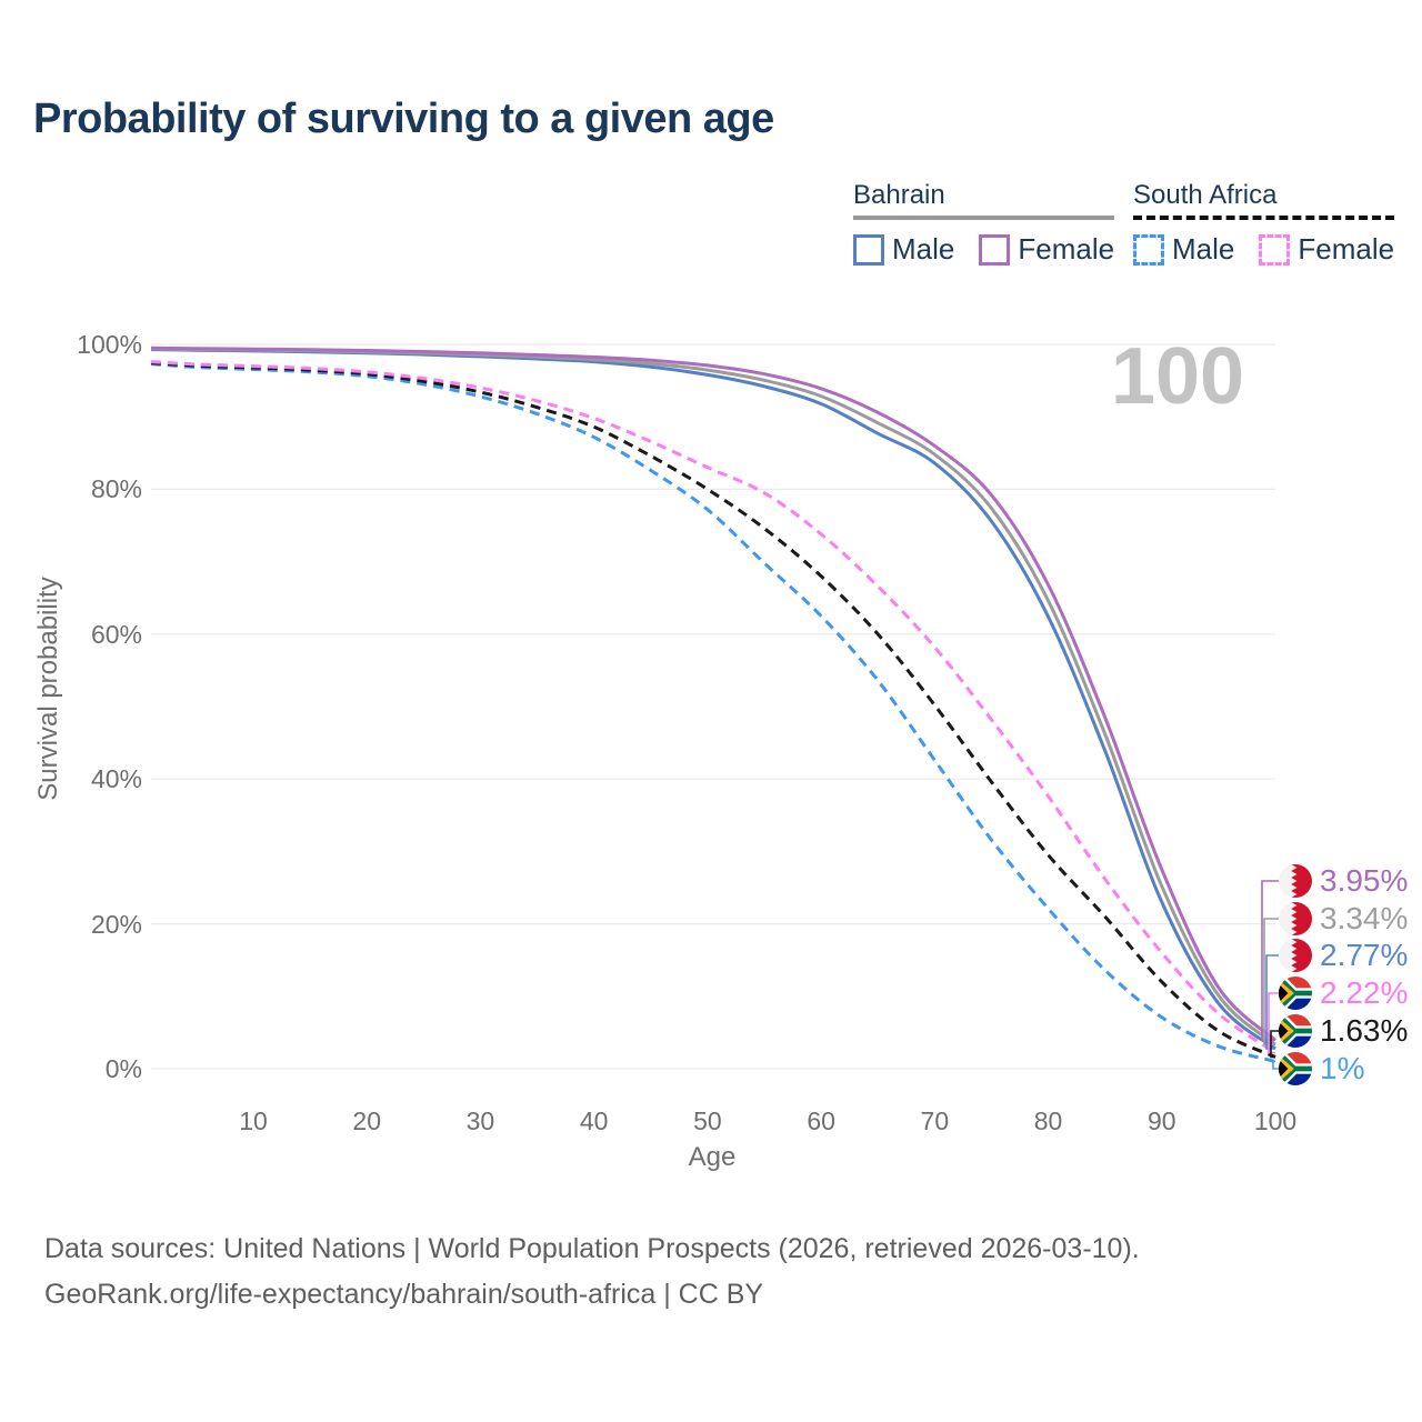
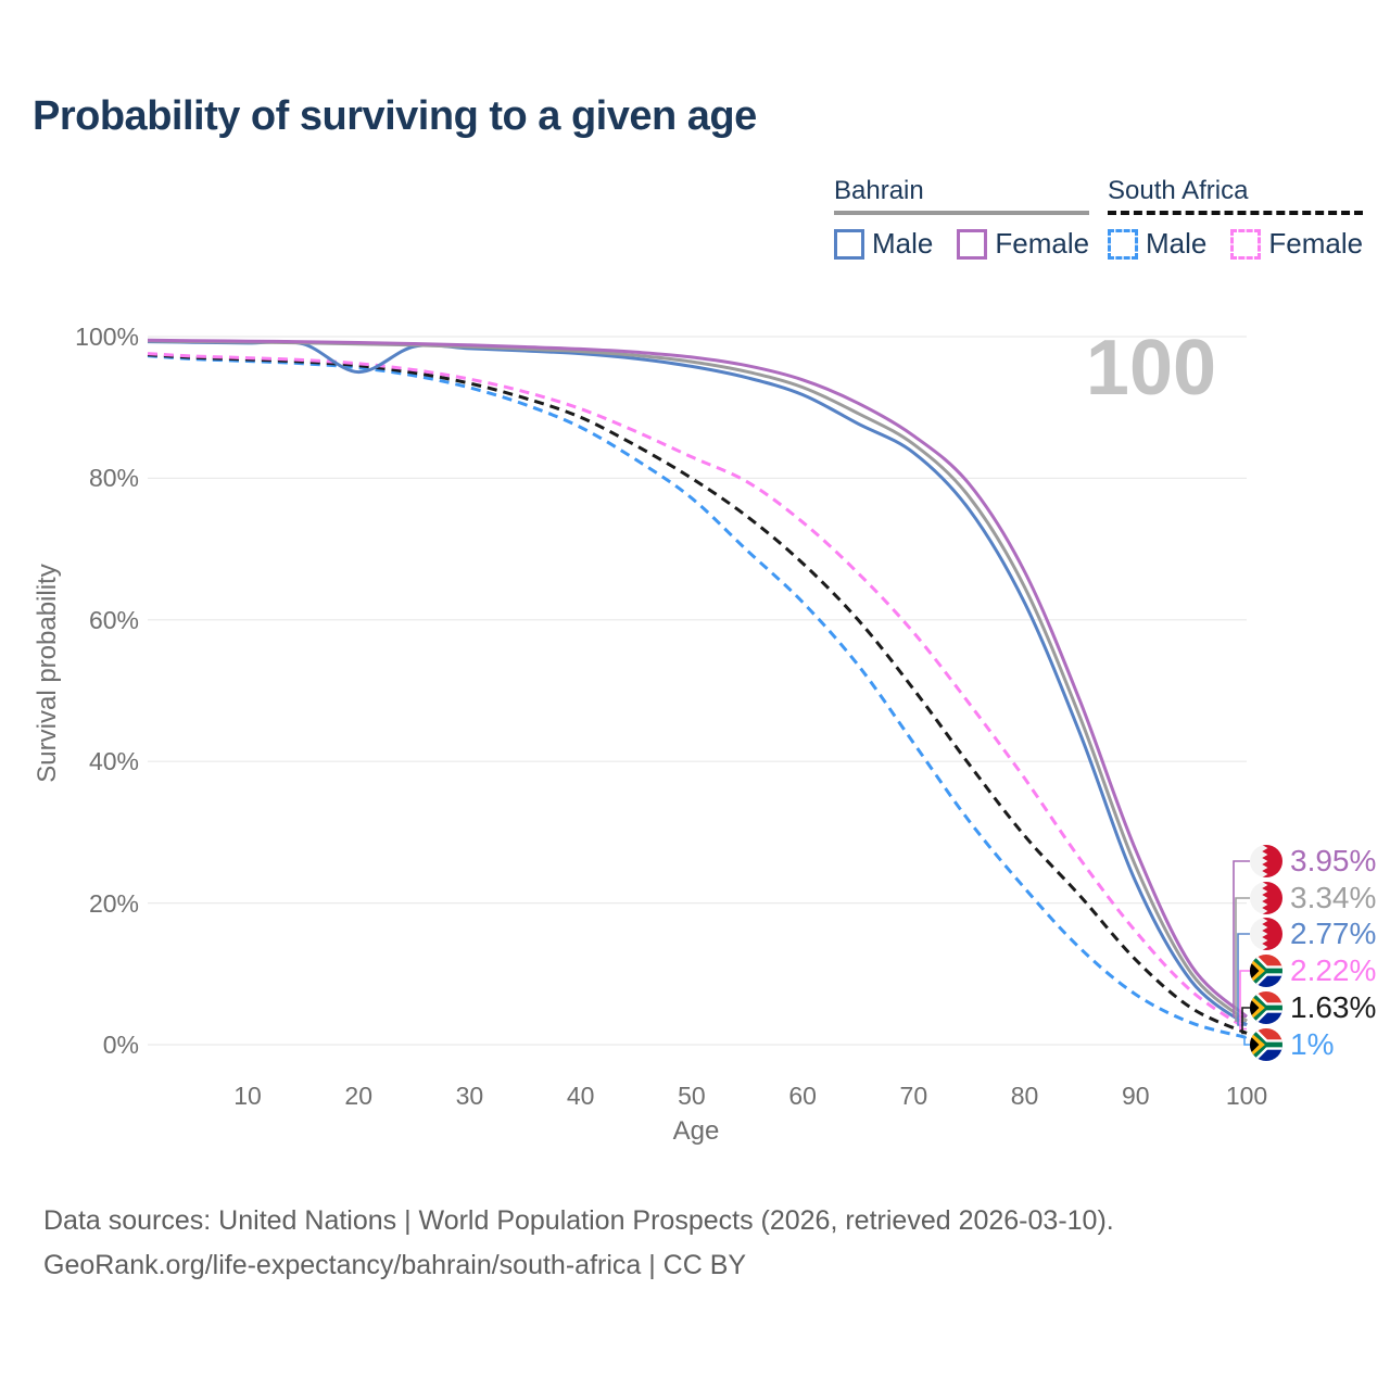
Bahrain Male/20: 99% -> 95%
